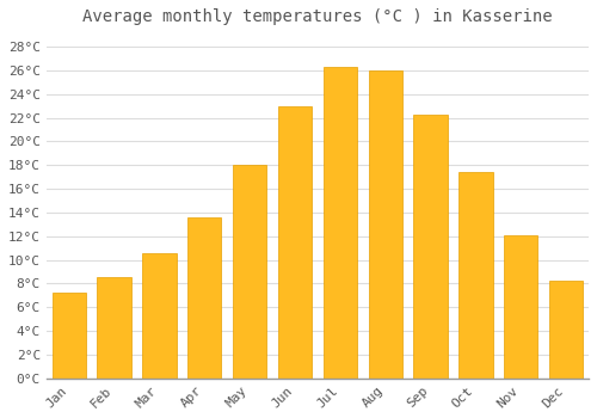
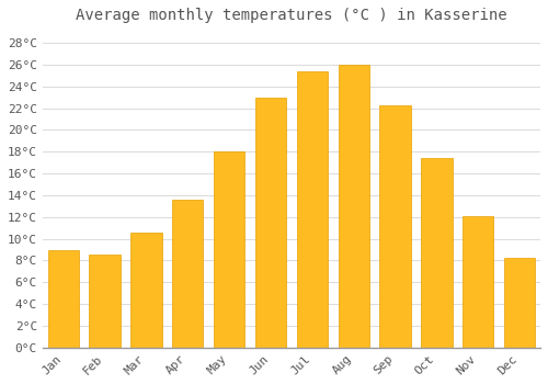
Jan: 7.2°C -> 9.0°C
Jul: 26.3°C -> 25.4°C
